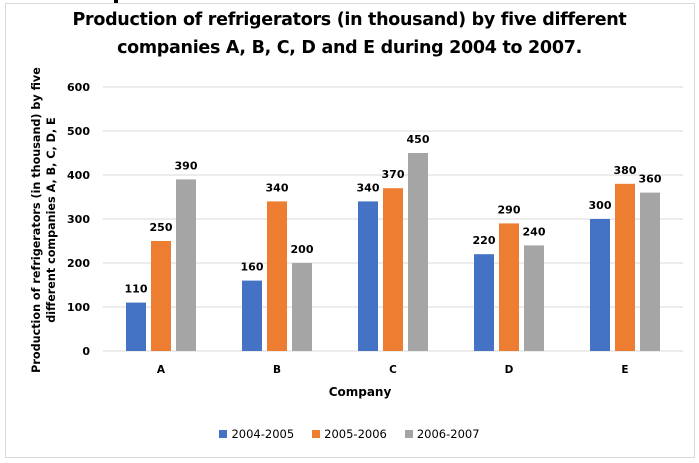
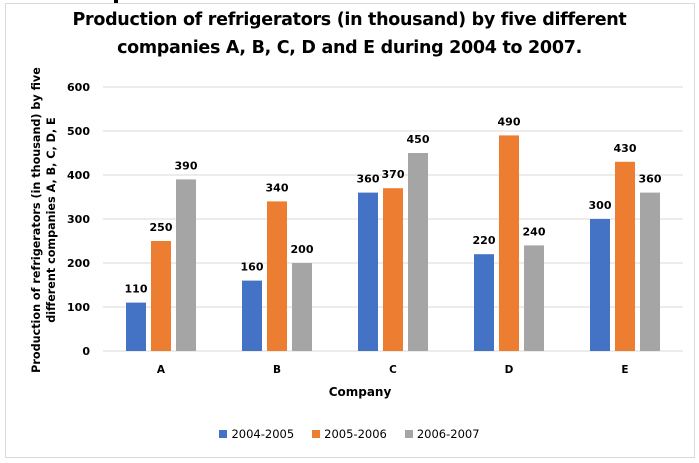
2004-2005/C: 340 -> 360
2005-2006/D: 290 -> 490
2005-2006/E: 380 -> 430
